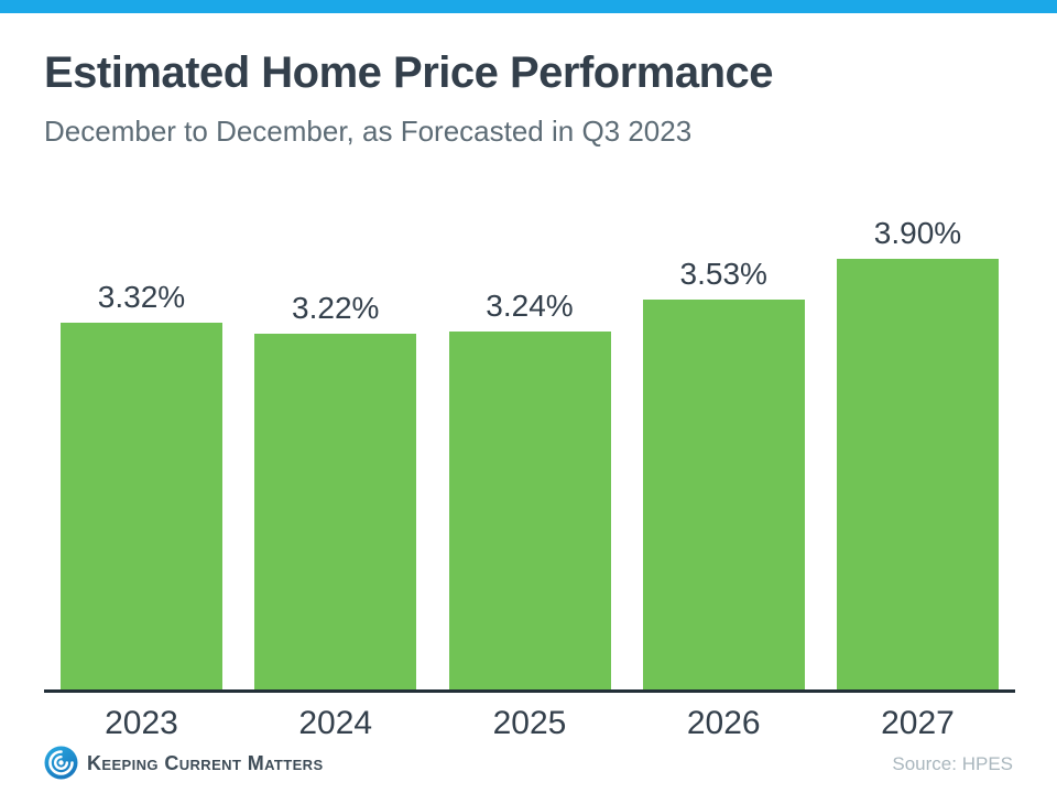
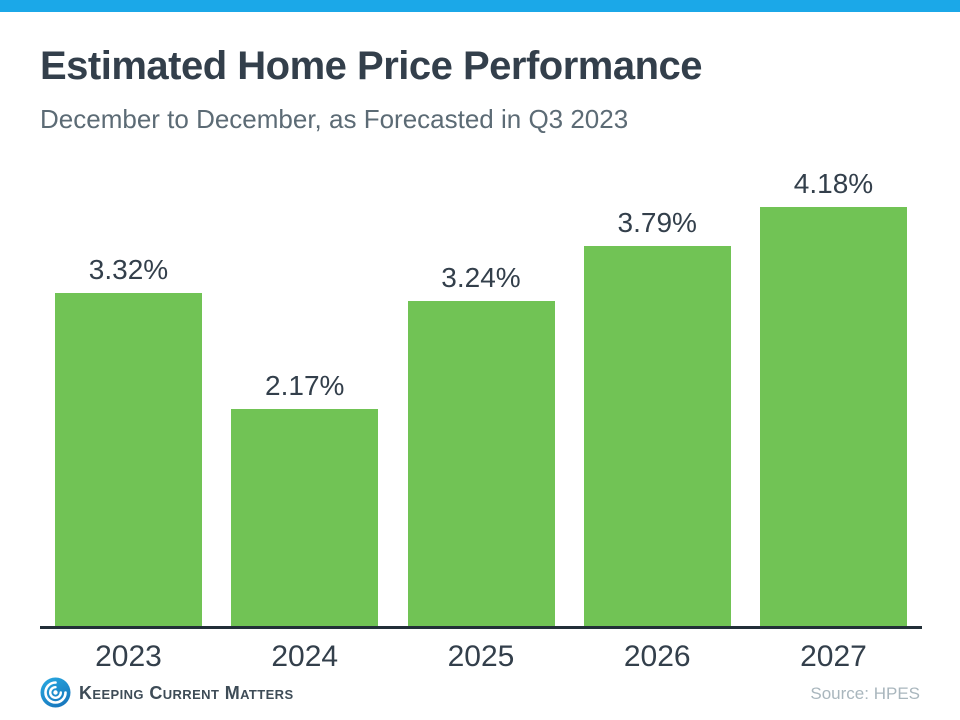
2024: 3.22% -> 2.17%
2026: 3.53% -> 3.79%
2027: 3.90% -> 4.18%
